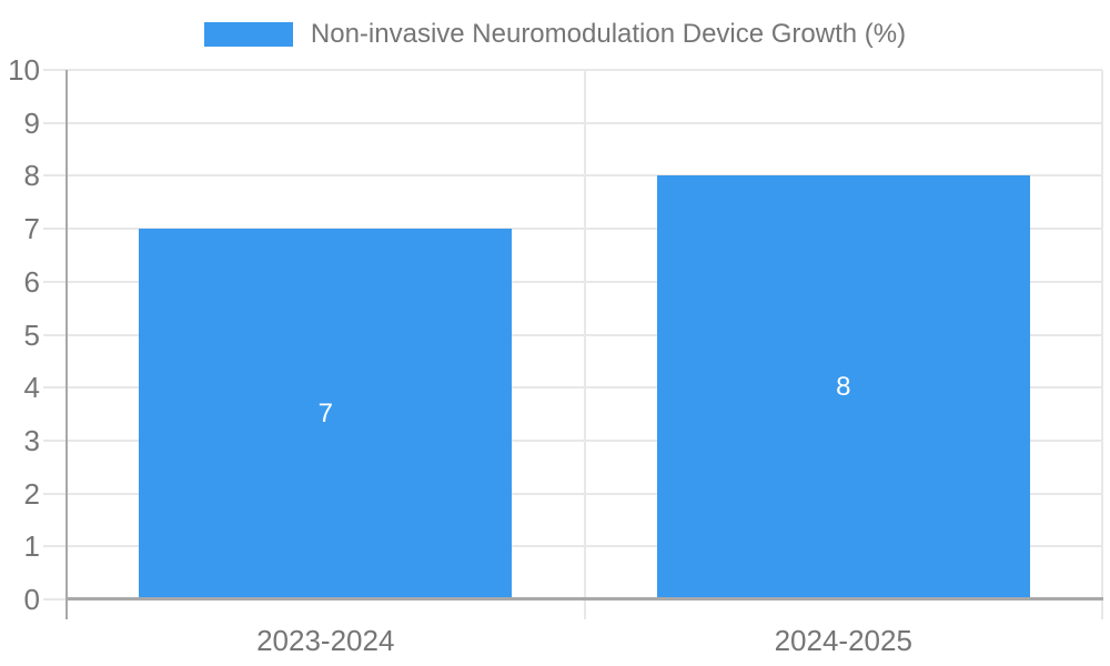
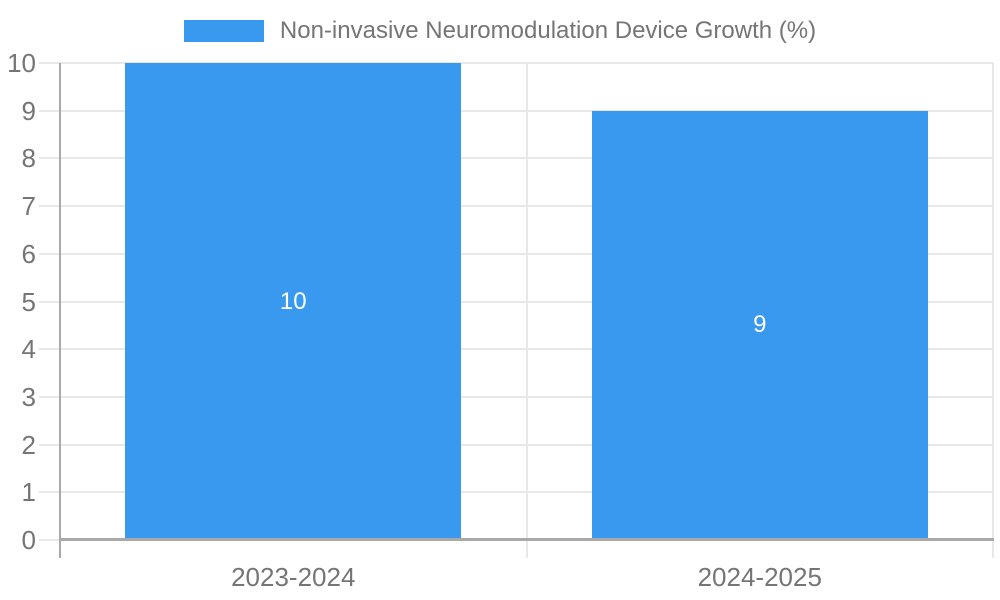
2023-2024: 7 -> 10
2024-2025: 8 -> 9
